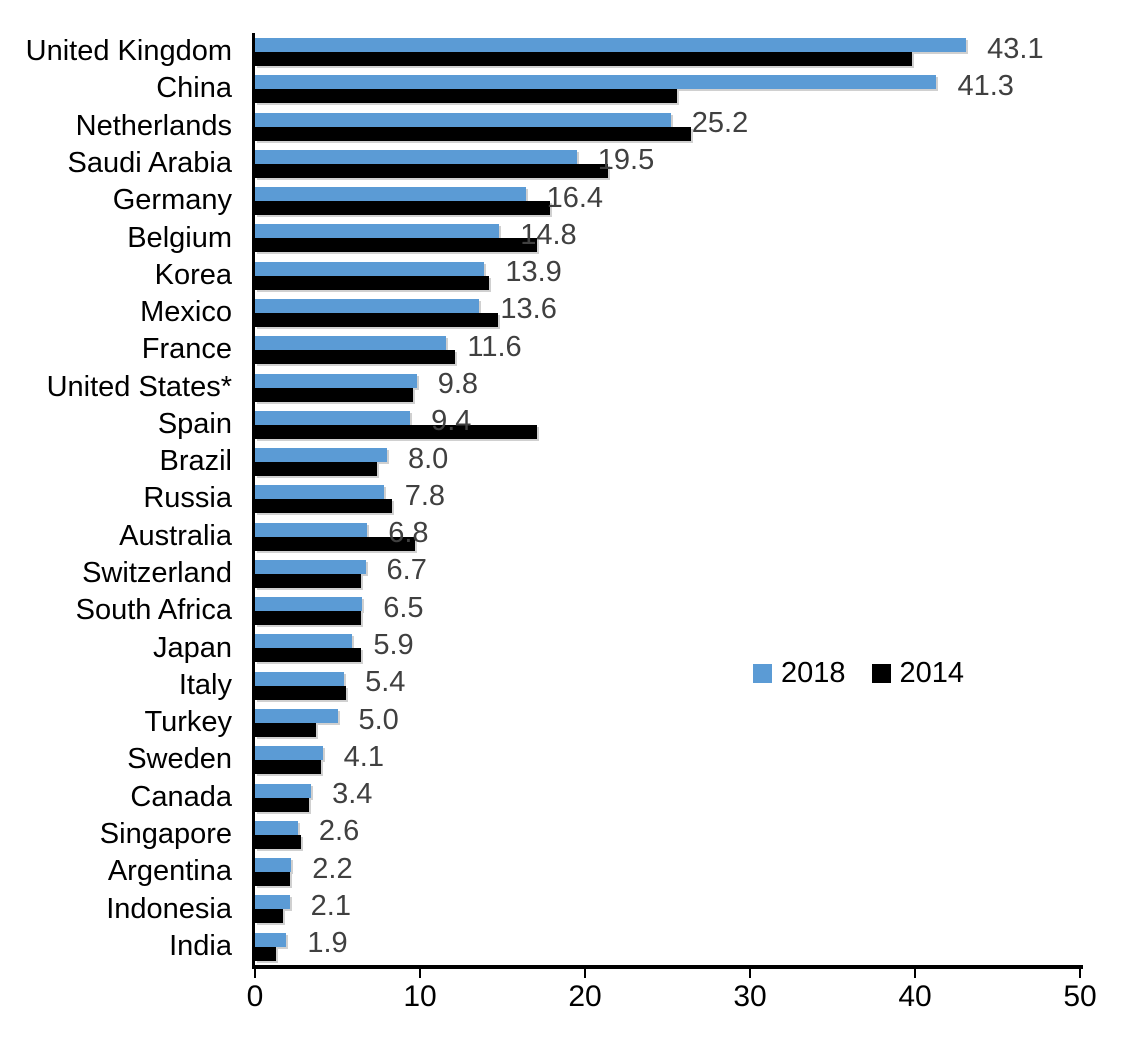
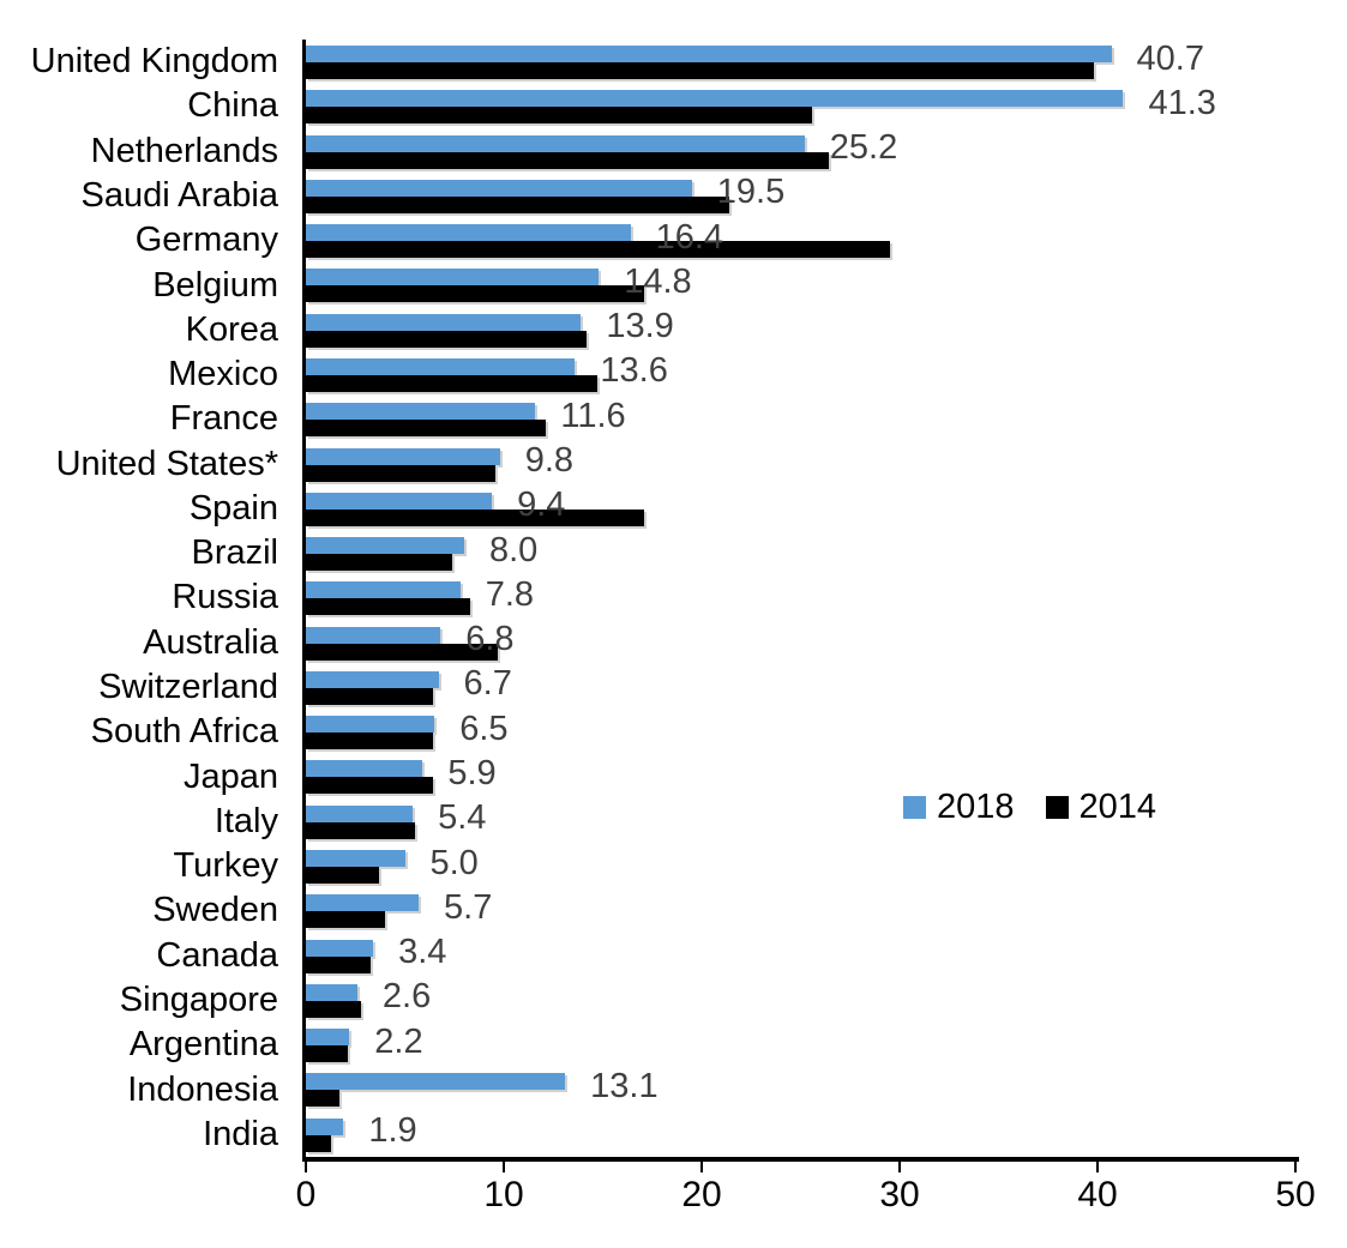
2018/United Kingdom: 43.1 -> 40.7
2014/Germany: 17.9 -> 29.5
2018/Sweden: 4.1 -> 5.7
2018/Indonesia: 2.1 -> 13.1
